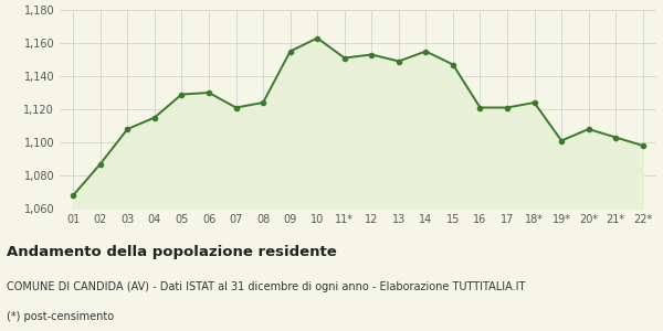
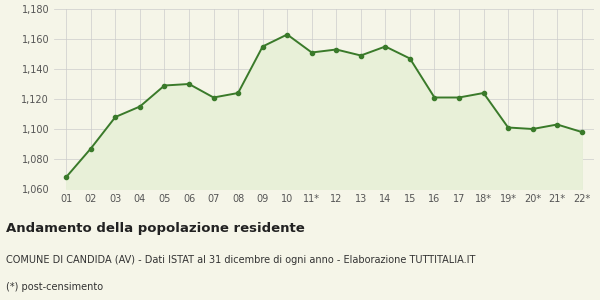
20*: 1,108 -> 1,100
